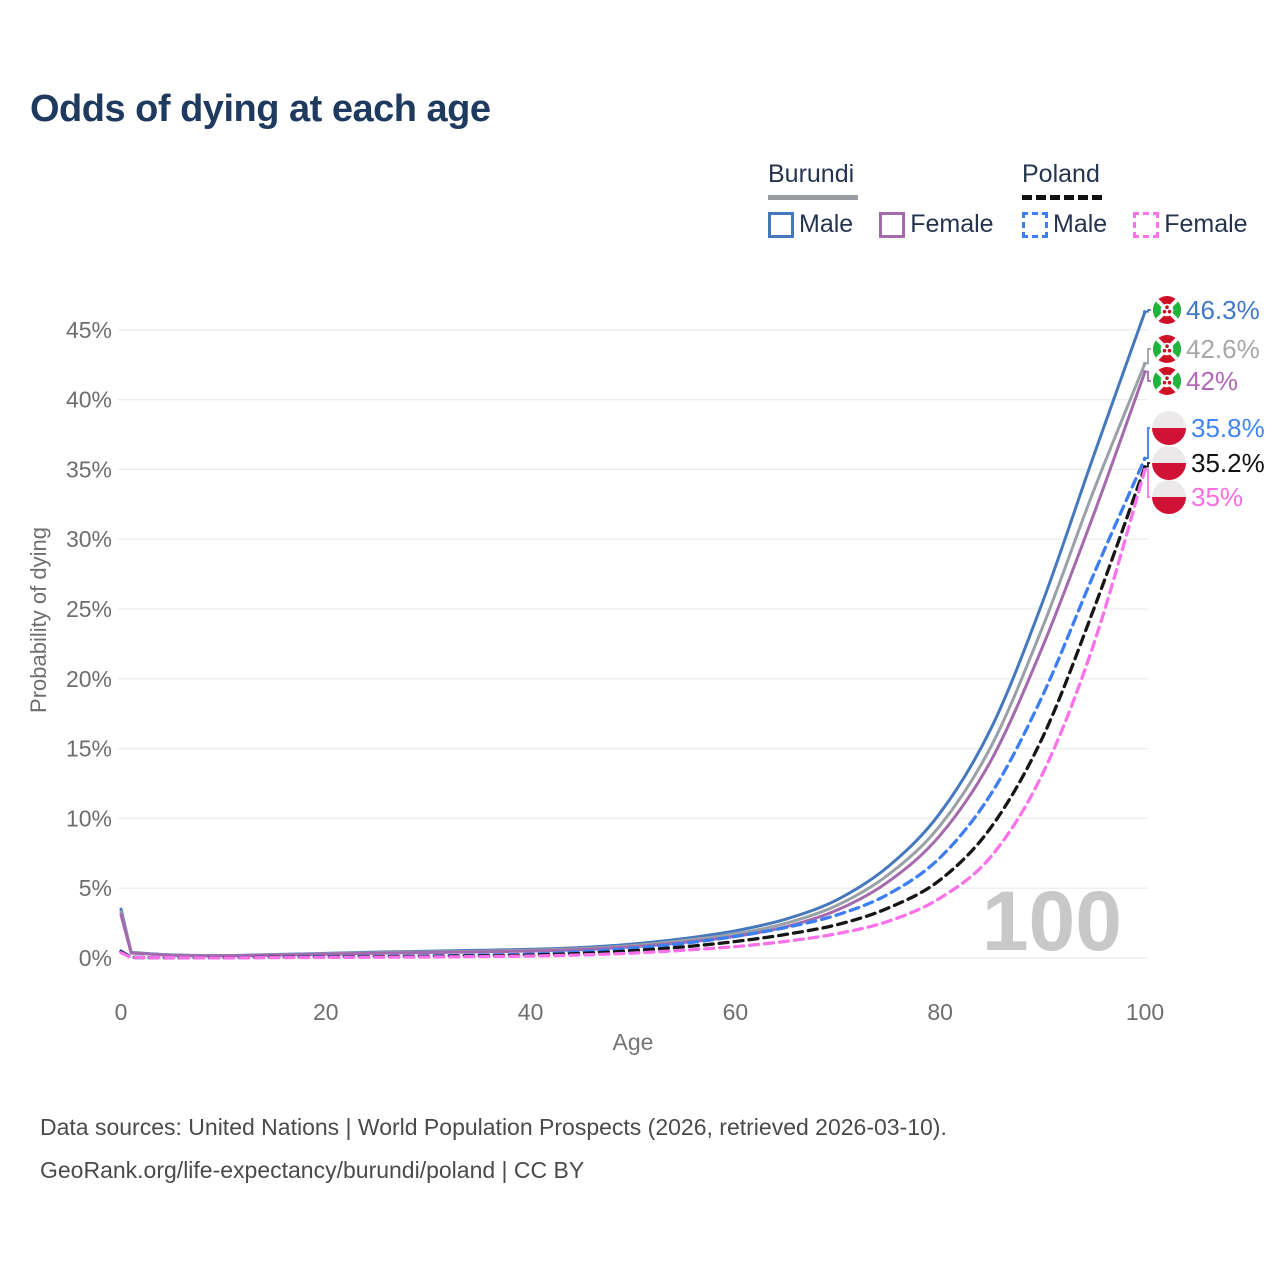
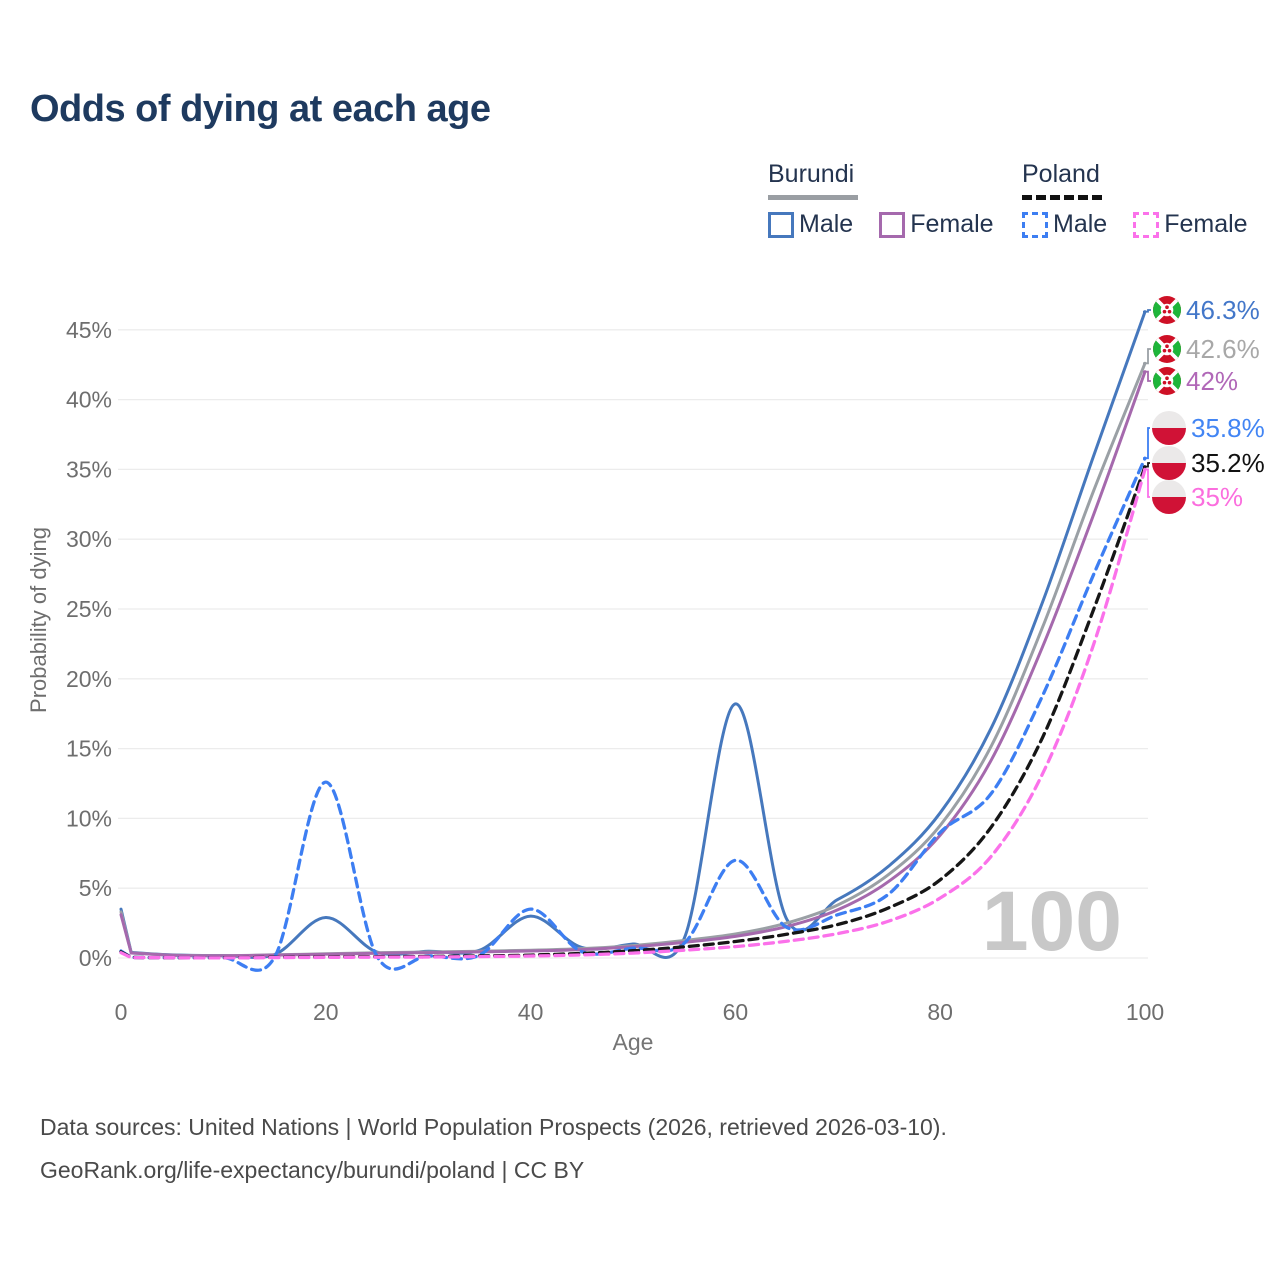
Burundi Male/20: 0.3% -> 2.9%
Poland Male/20: 0.1% -> 12.6%
Burundi Male/40: 0.6% -> 3.0%
Poland Male/40: 0.3% -> 3.5%
Burundi Male/60: 1.9% -> 18.2%
Poland Male/60: 1.6% -> 7.0%
Poland Male/80: 7.2% -> 9.0%
